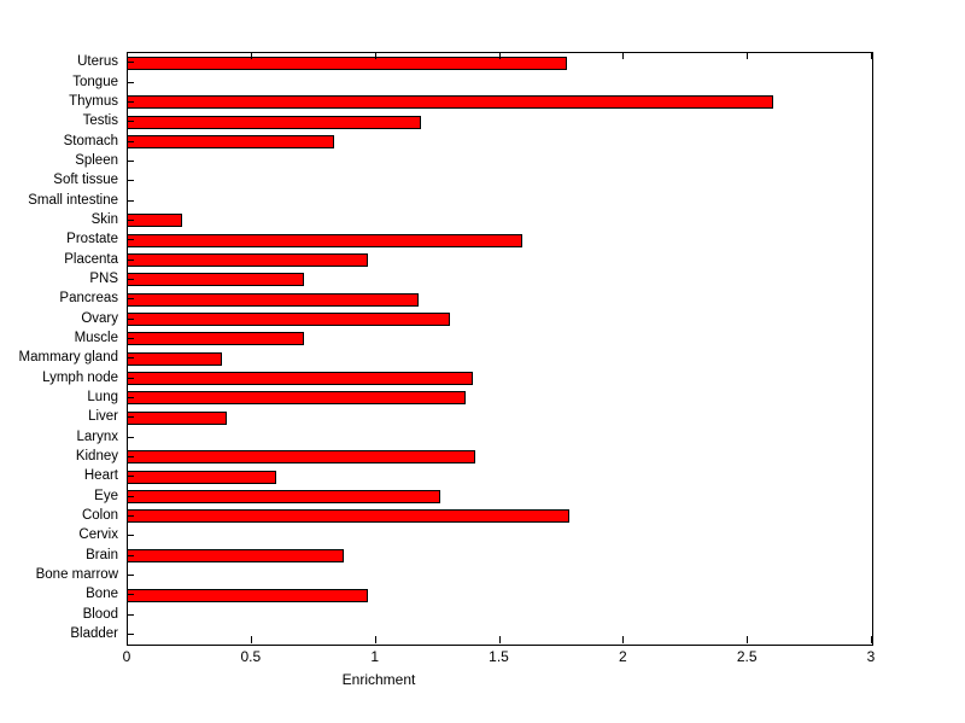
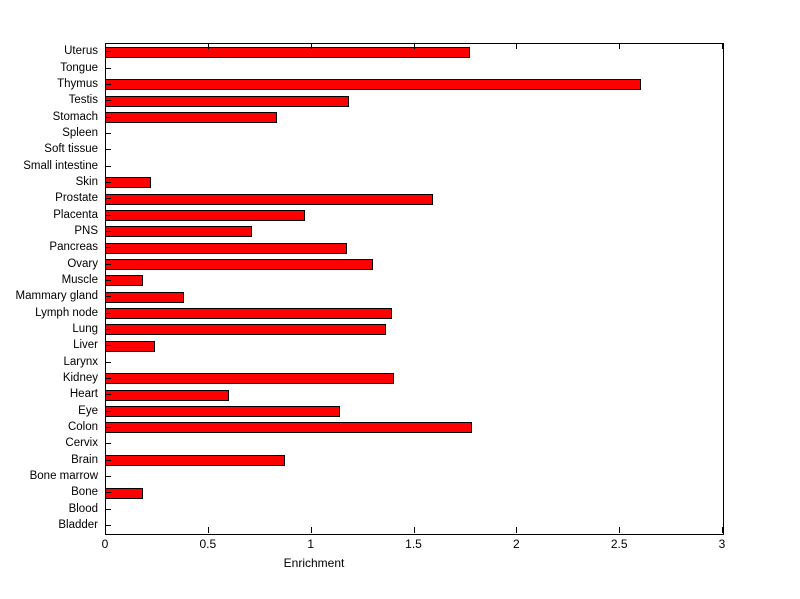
Muscle: 0.71 -> 0.18
Liver: 0.40 -> 0.24
Eye: 1.26 -> 1.14
Bone: 0.97 -> 0.18
